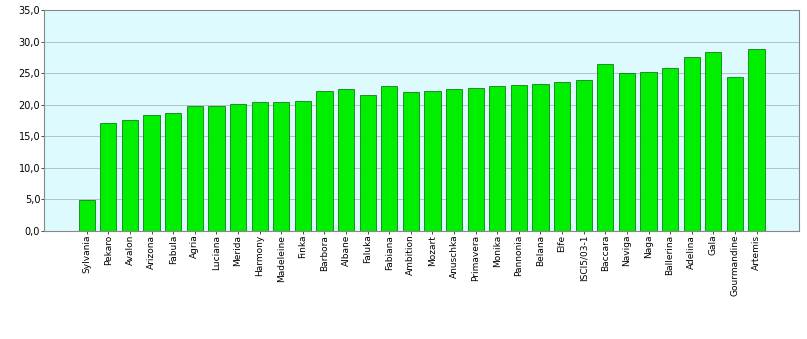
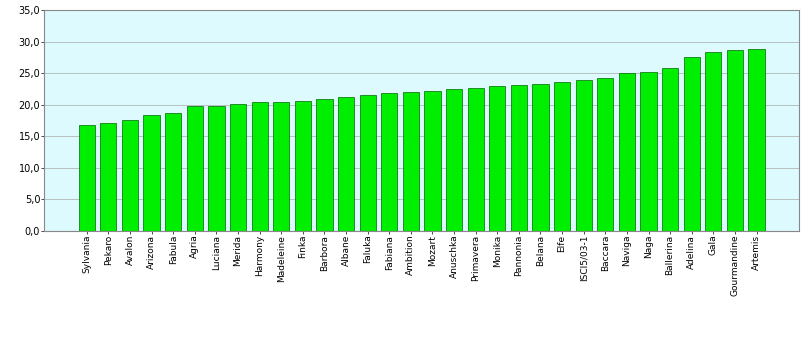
Sylvania: 4,8 -> 16,8
Barbora: 22,2 -> 20,9
Albane: 22,4 -> 21,2
Fabiana: 23,0 -> 21,9
Baccara: 26,4 -> 24,3
Gourmandine: 24,4 -> 28,7
